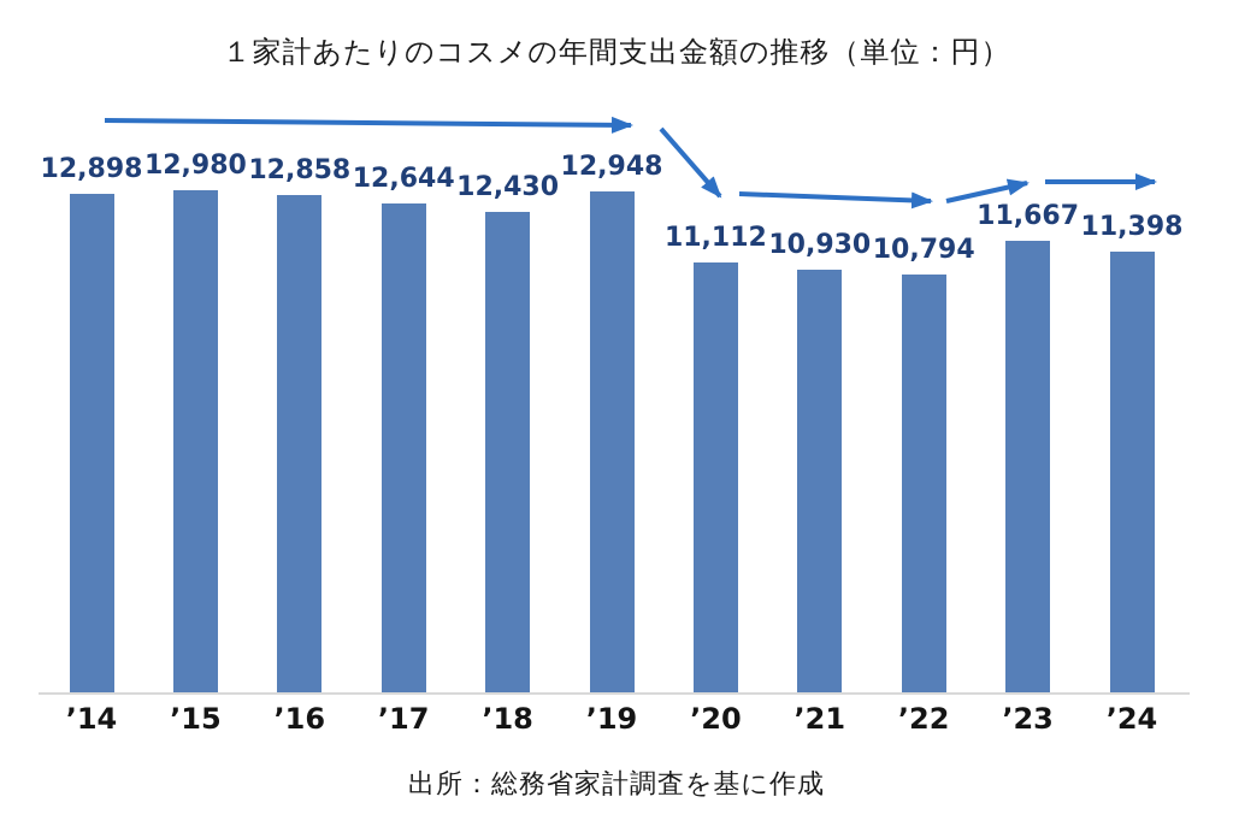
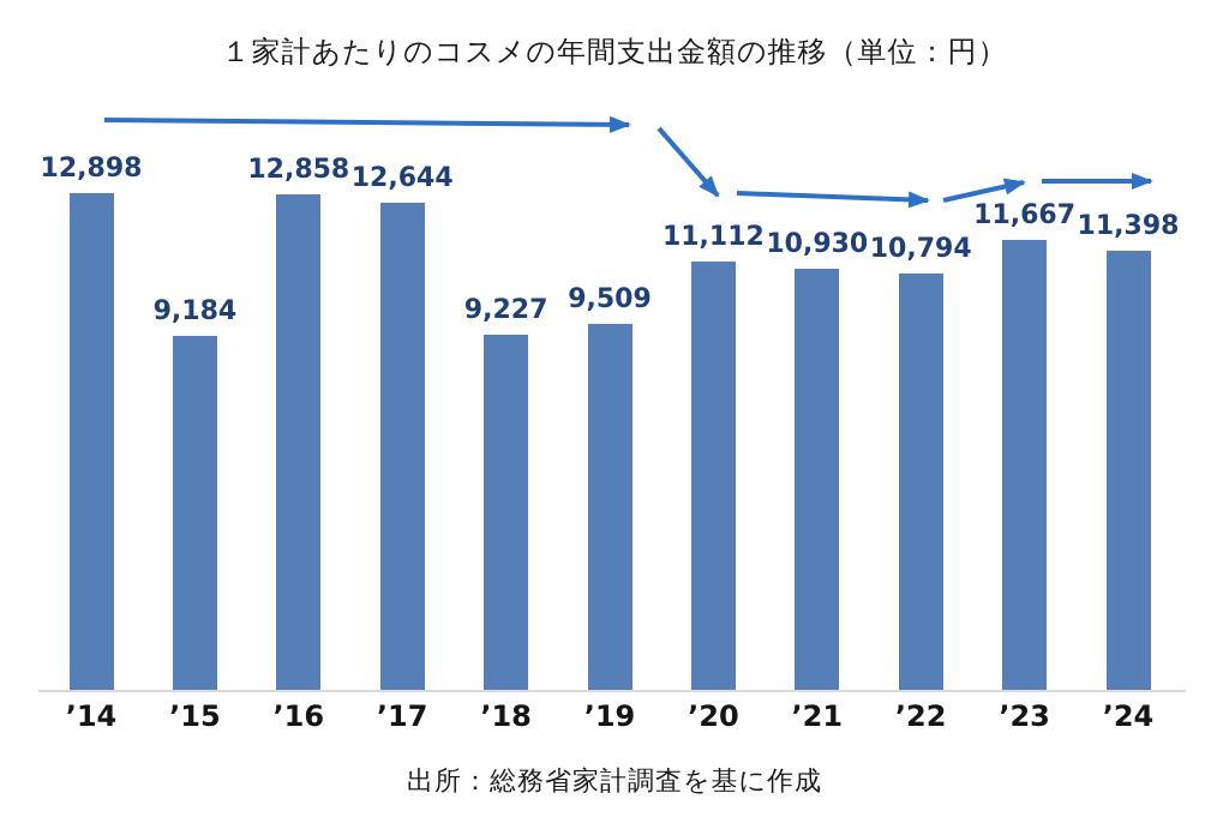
’15: 12,980 -> 9,184
’18: 12,430 -> 9,227
’19: 12,948 -> 9,509
